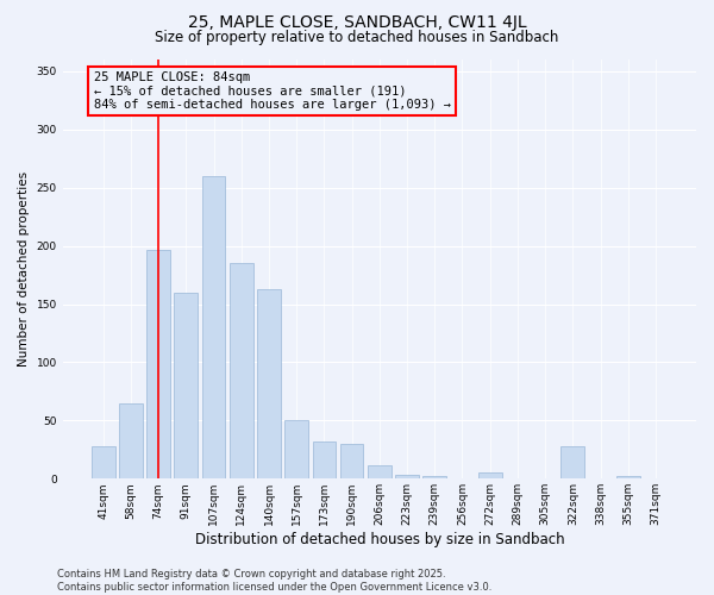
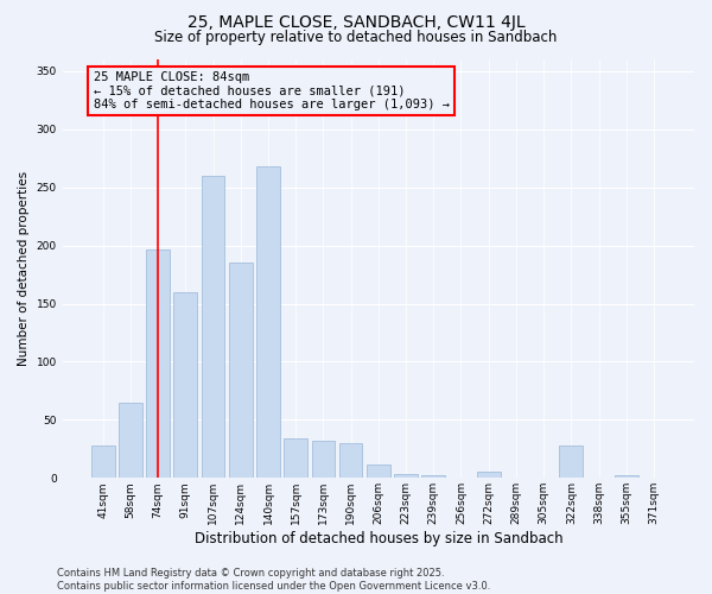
140sqm: 163 -> 268
157sqm: 50 -> 34
